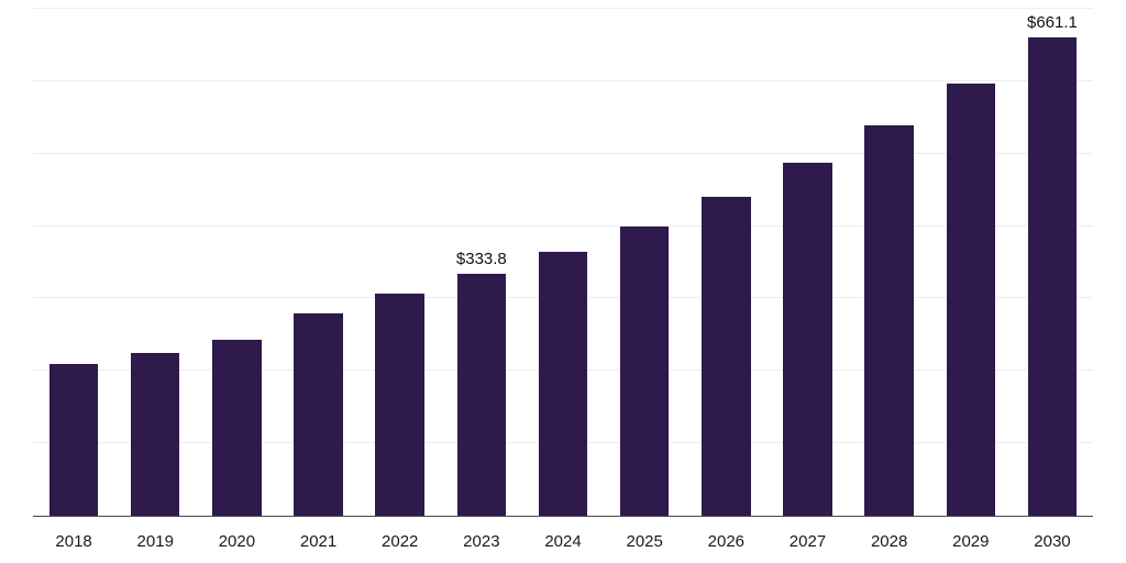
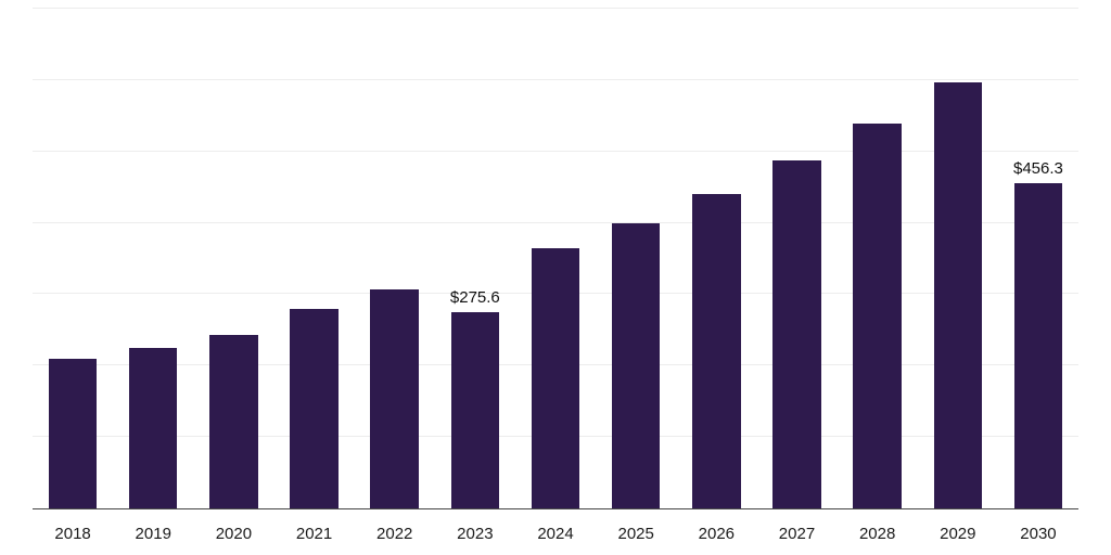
2023: $333.8 -> $275.6
2030: $661.1 -> $456.3
